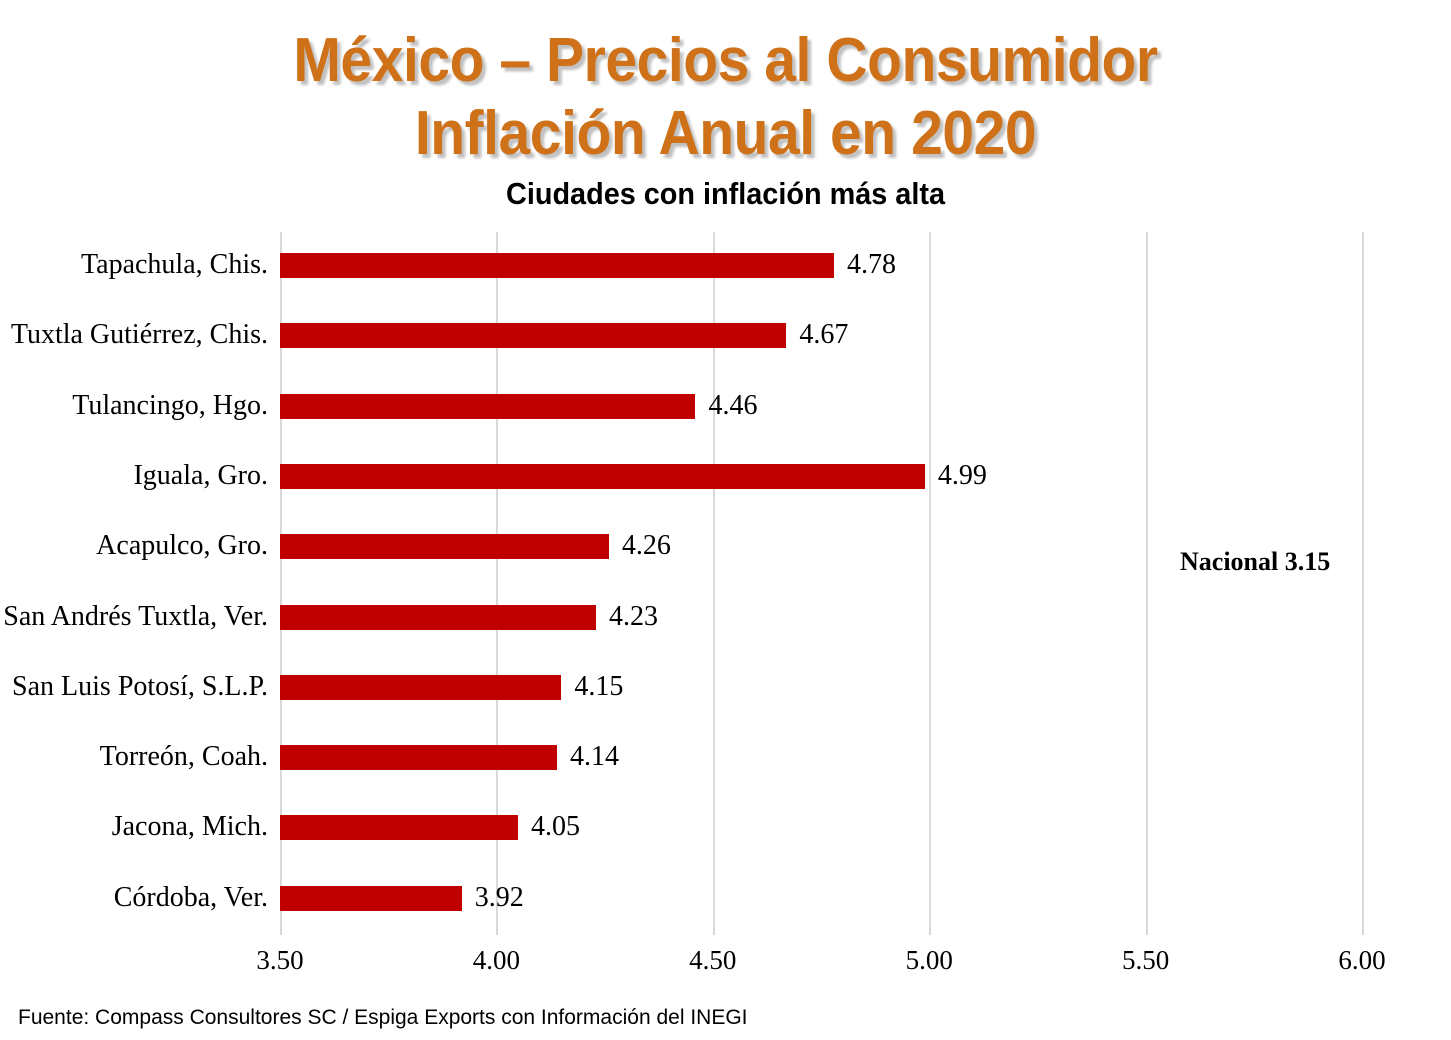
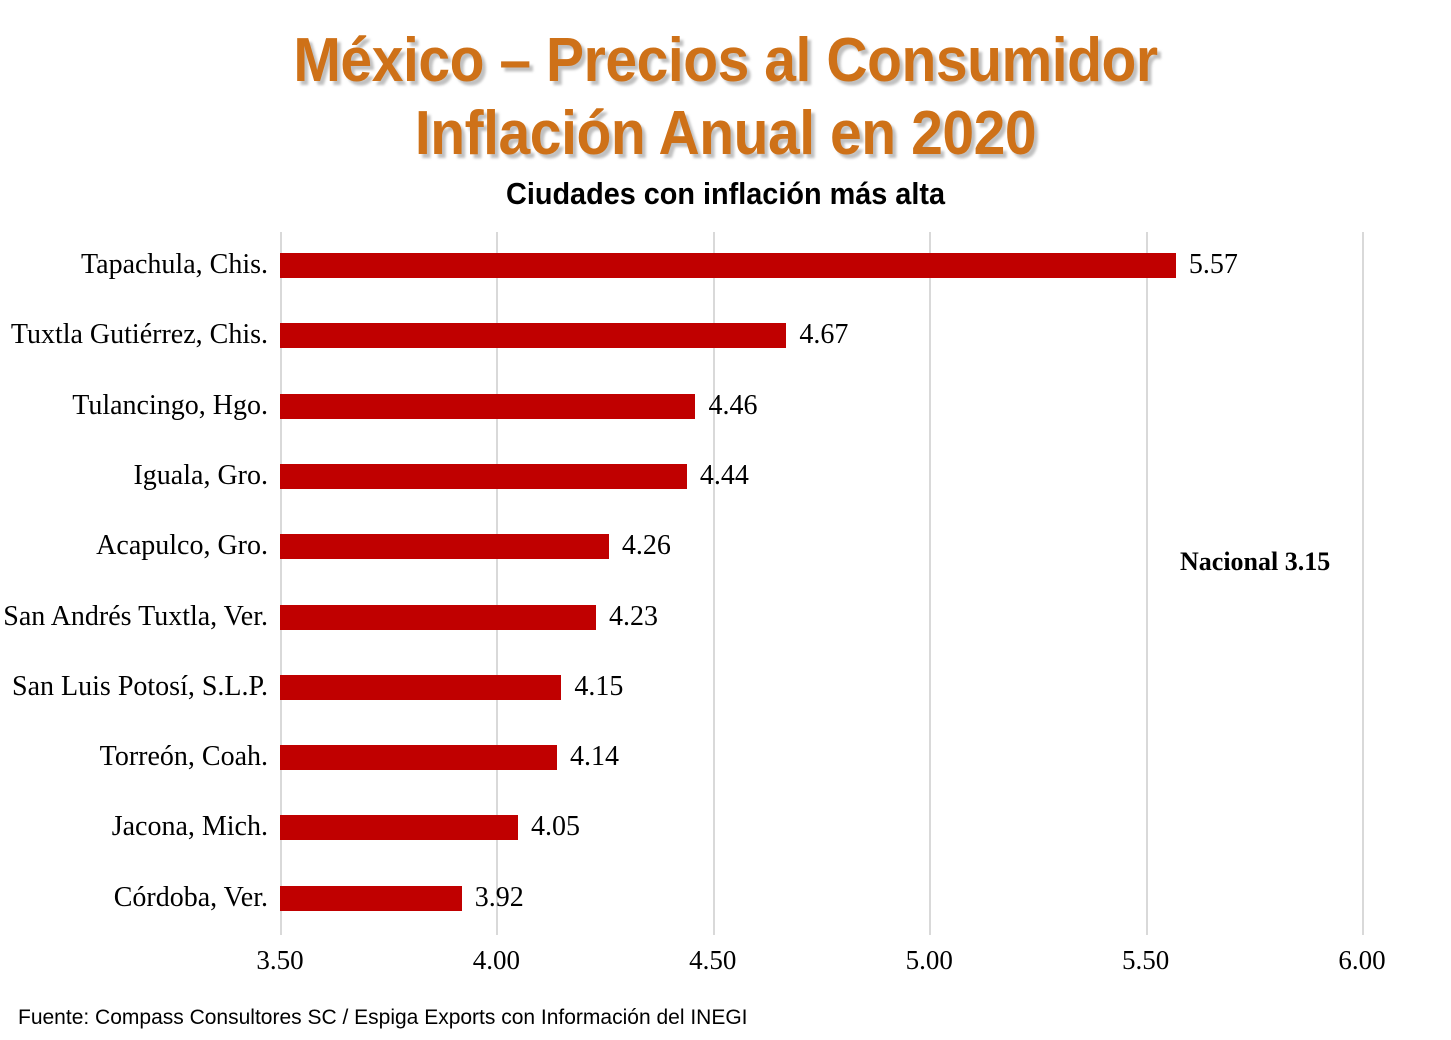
Tapachula, Chis.: 4.78 -> 5.57
Iguala, Gro.: 4.99 -> 4.44
